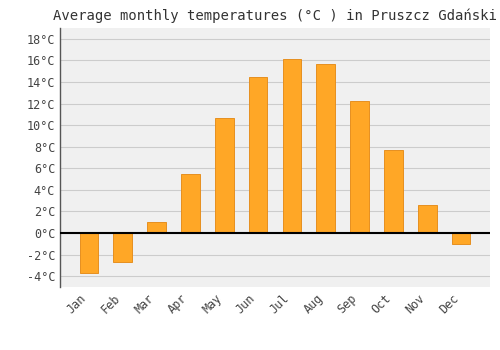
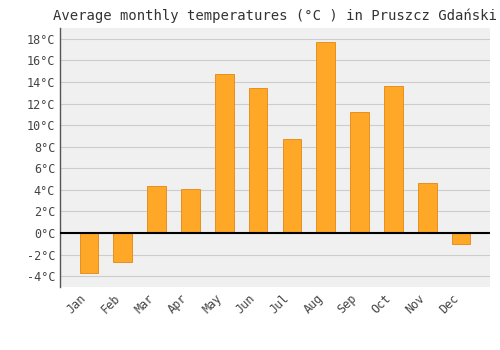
Mar: 1.0°C -> 4.4°C
Apr: 5.5°C -> 4.1°C
May: 10.7°C -> 14.7°C
Jun: 14.5°C -> 13.4°C
Jul: 16.1°C -> 8.7°C
Aug: 15.7°C -> 17.7°C
Sep: 12.2°C -> 11.2°C
Oct: 7.7°C -> 13.6°C
Nov: 2.6°C -> 4.6°C
